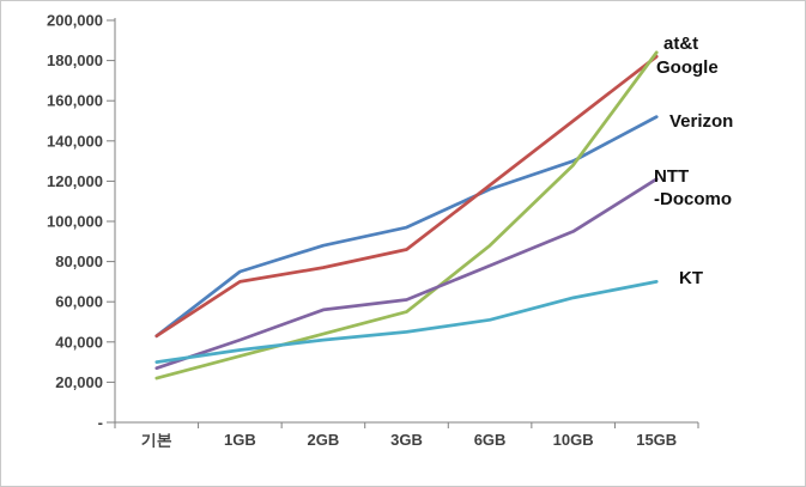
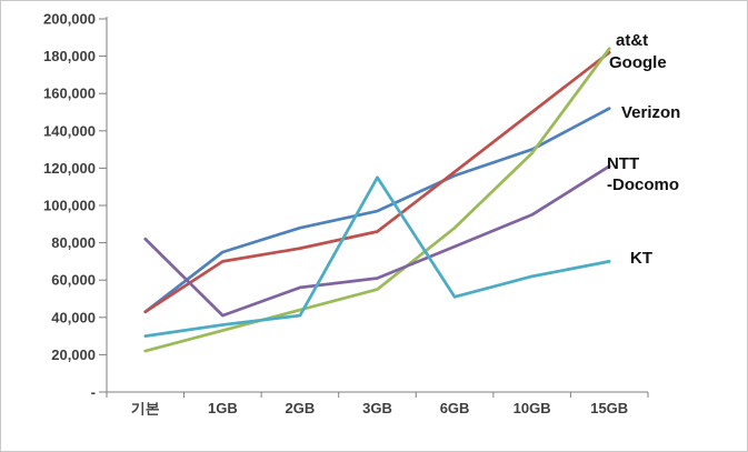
NTT-Docomo/기본: 27000 -> 82000
KT/3GB: 45000 -> 115000
